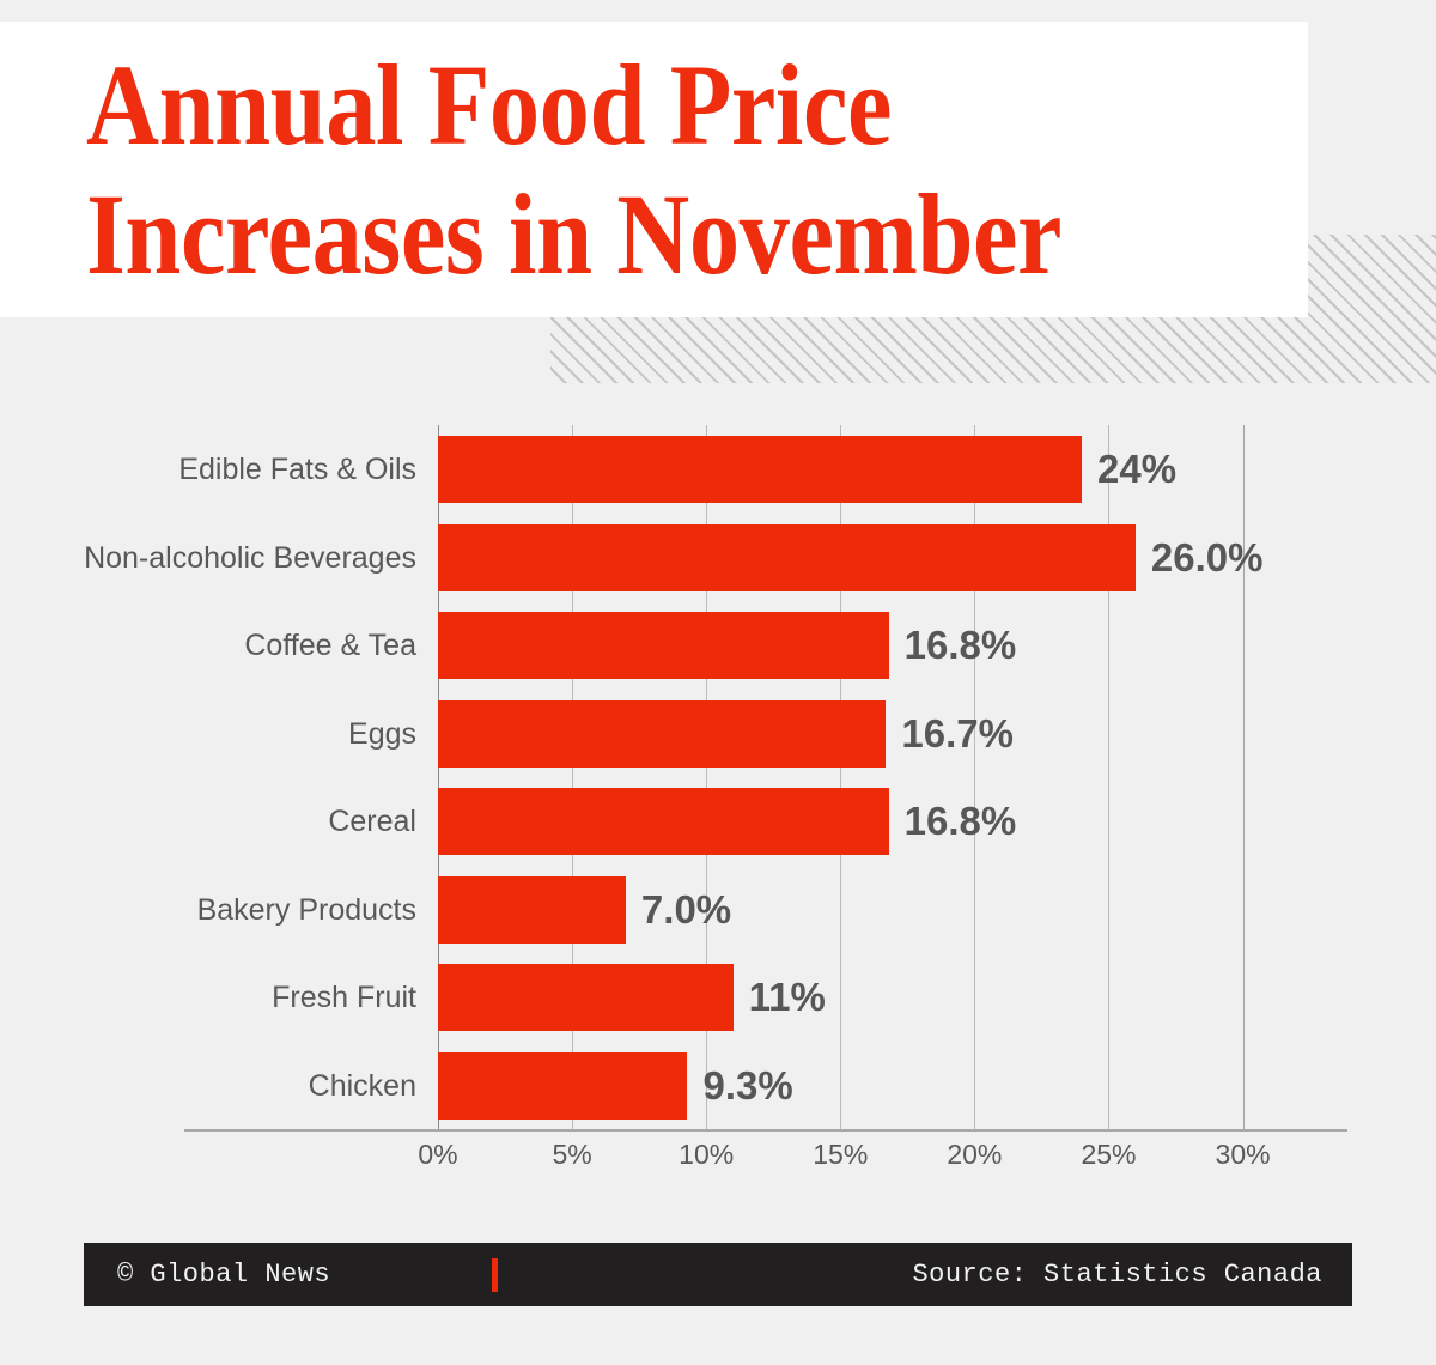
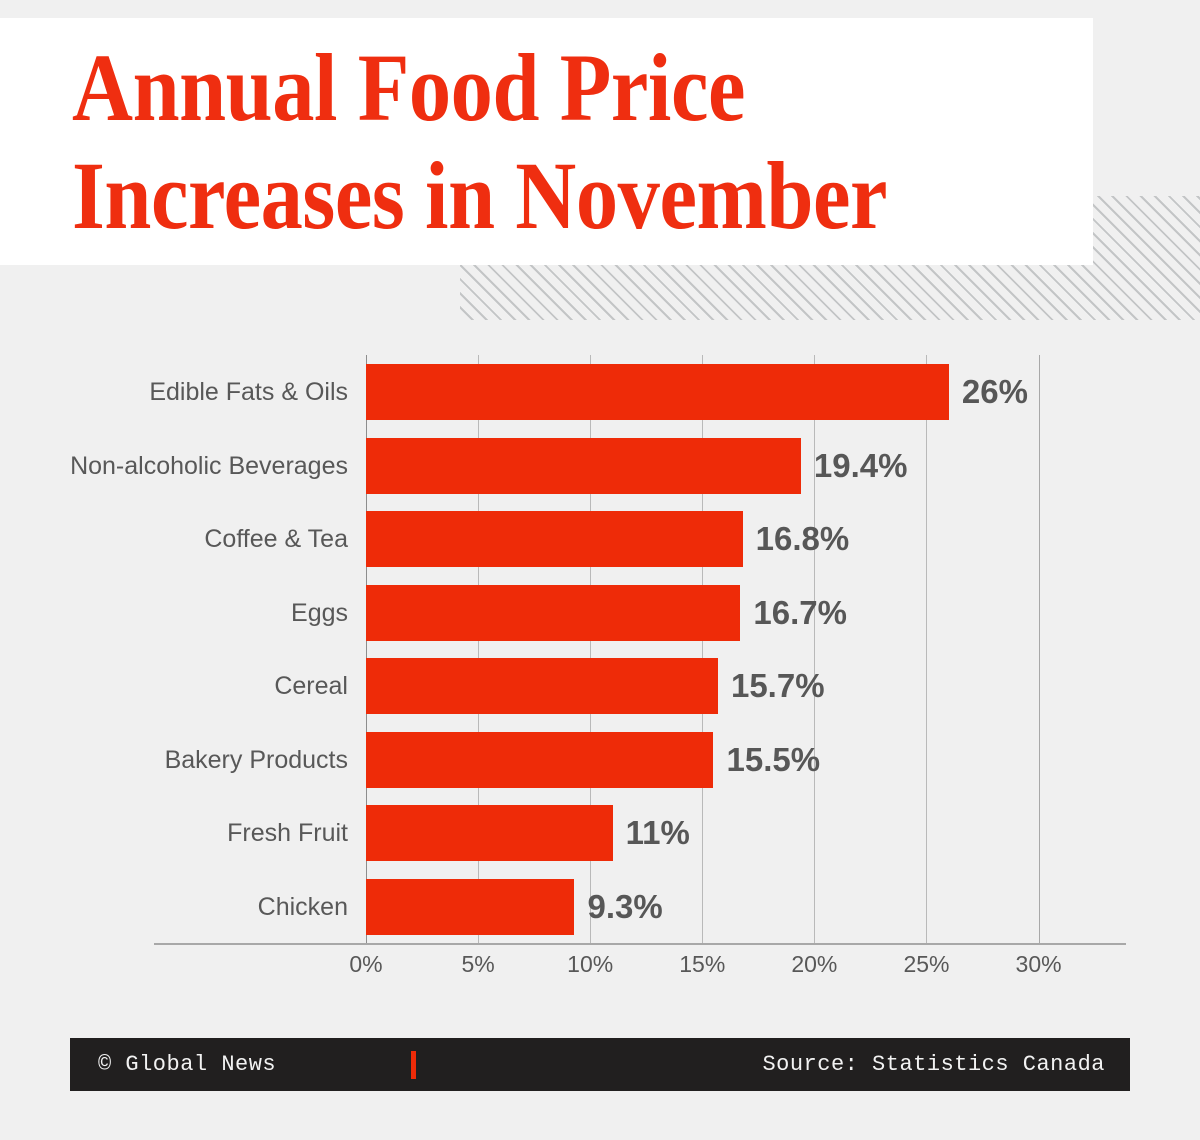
Edible Fats & Oils: 24% -> 26%
Non-alcoholic Beverages: 26.0% -> 19.4%
Cereal: 16.8% -> 15.7%
Bakery Products: 7.0% -> 15.5%
